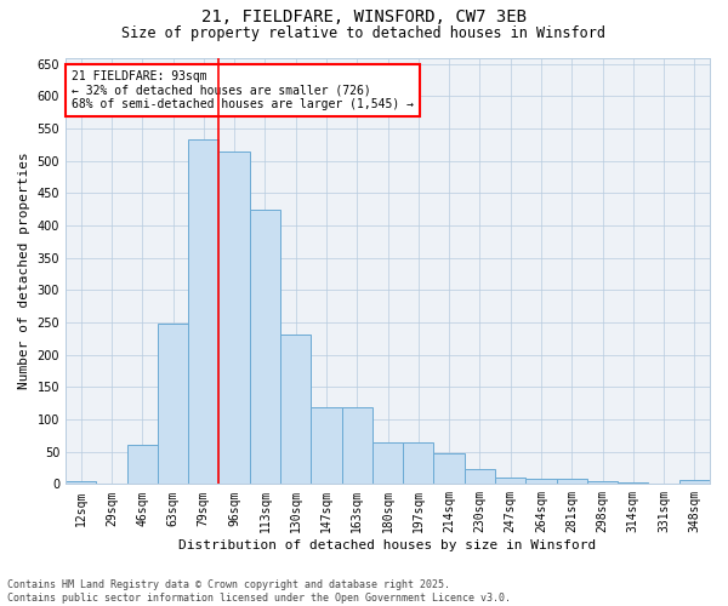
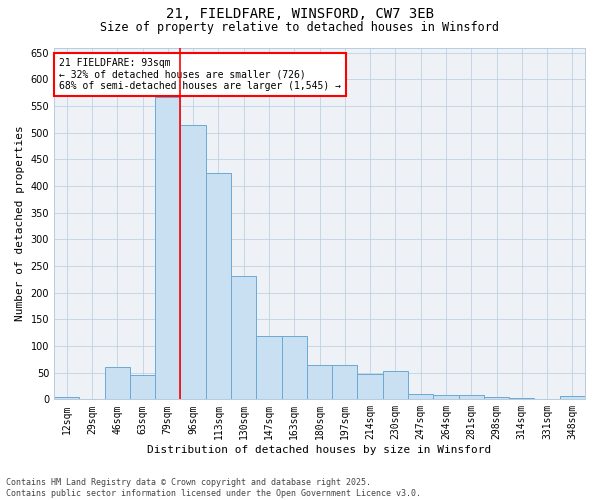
63sqm: 248 -> 46
79sqm: 533 -> 568
230sqm: 23 -> 54
